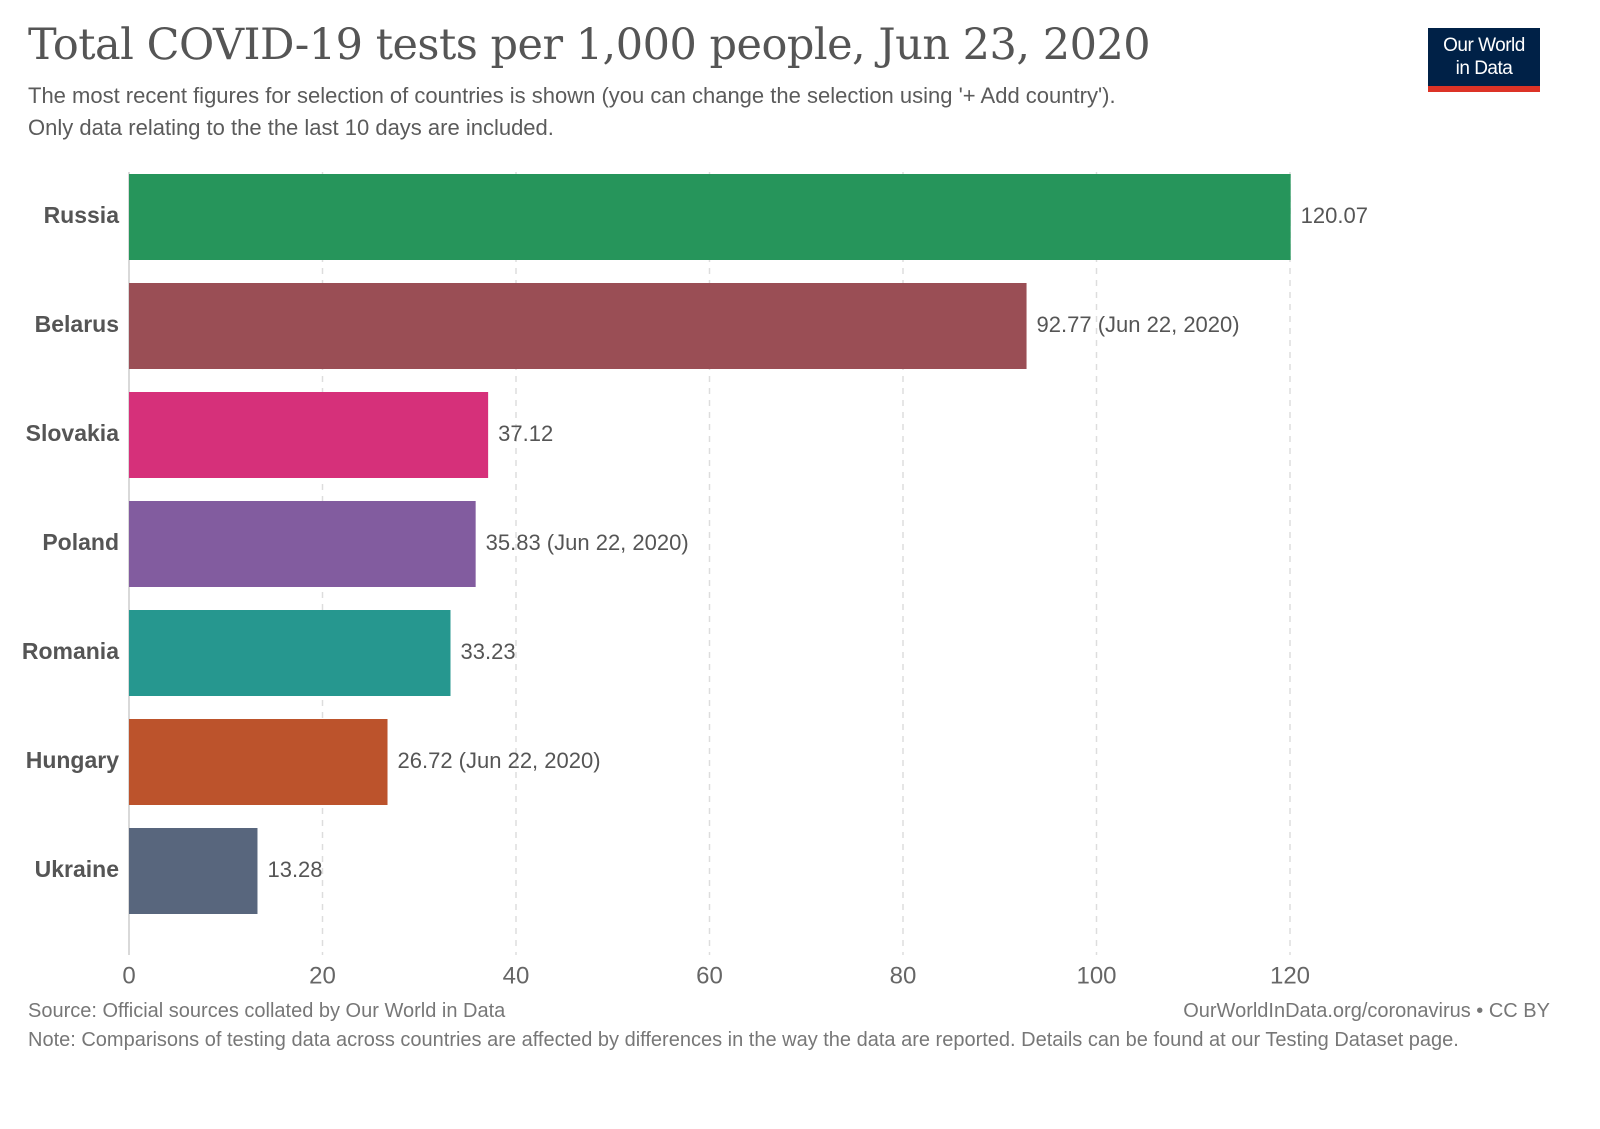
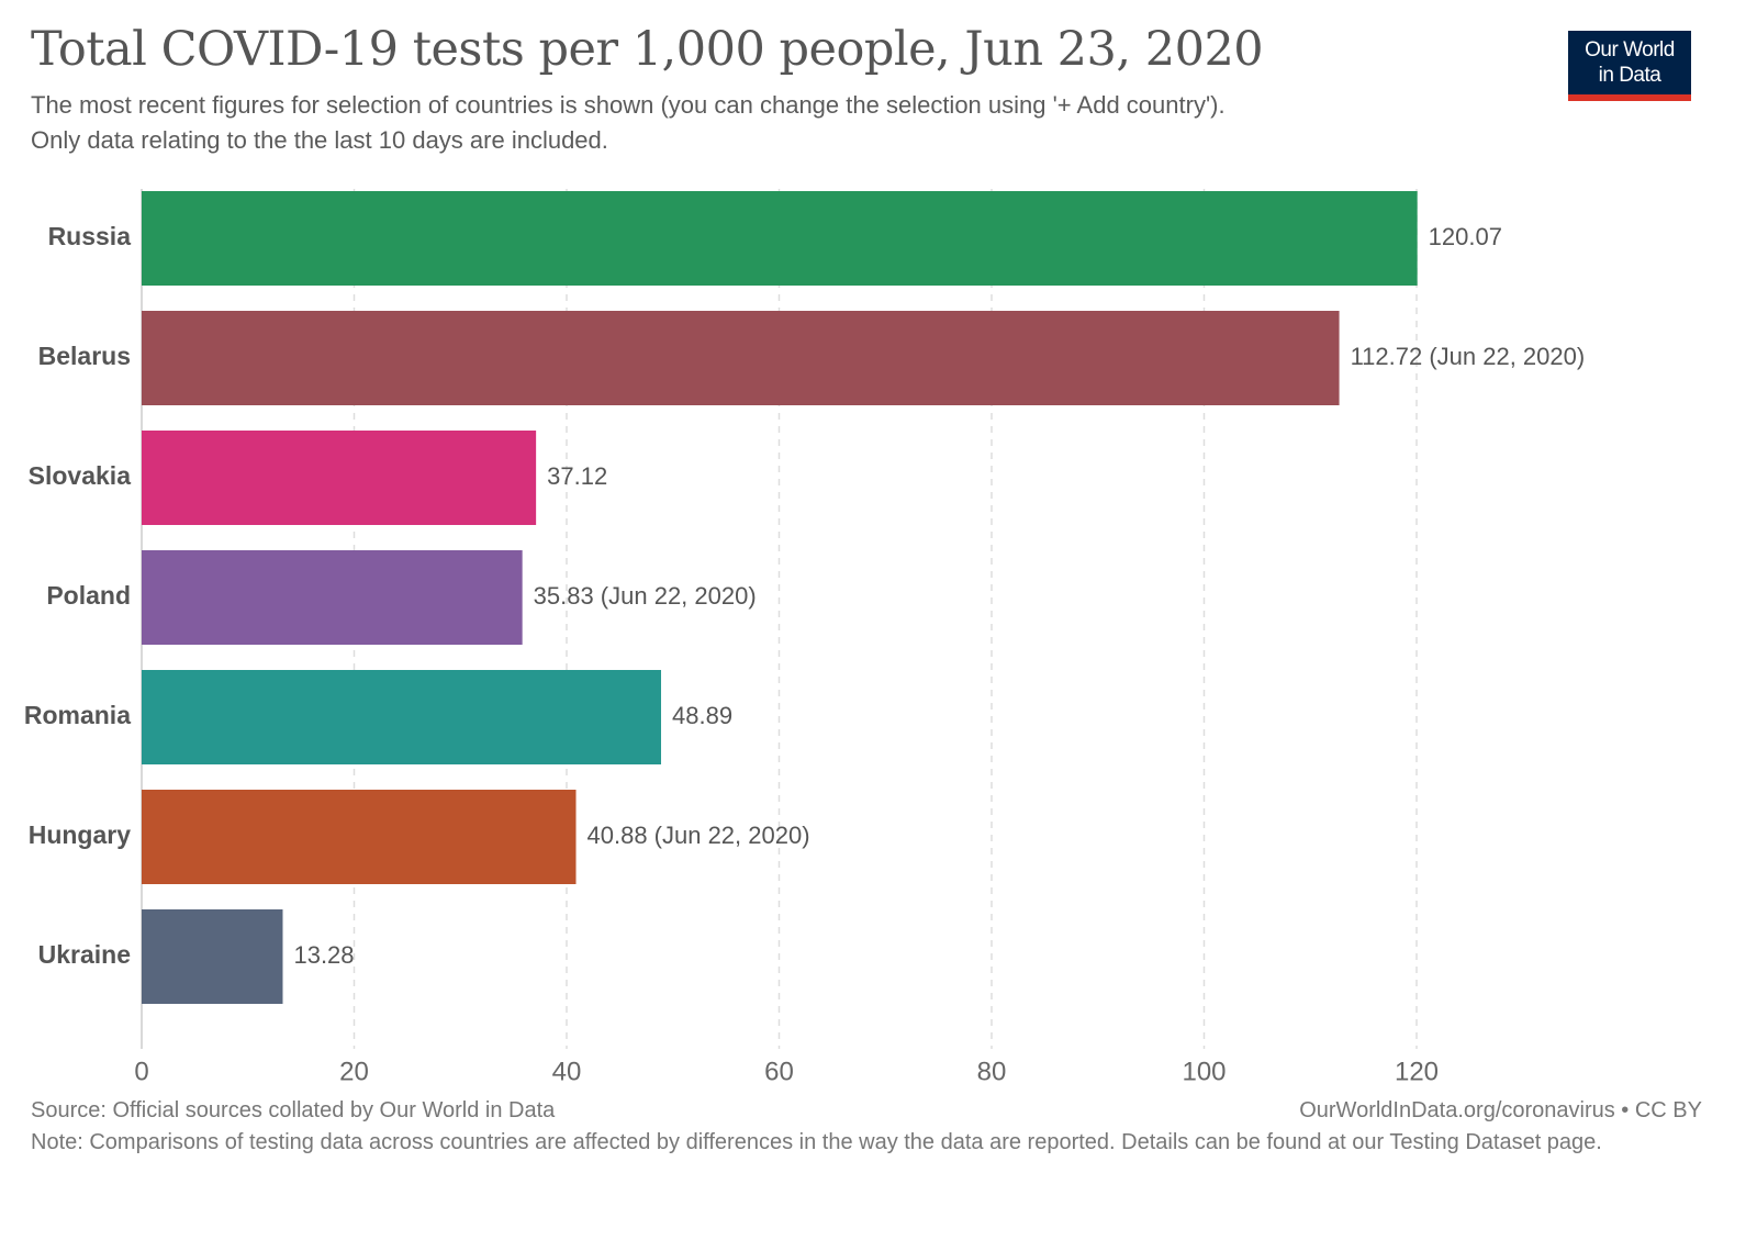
Belarus: 92.77 -> 112.72
Romania: 33.23 -> 48.89
Hungary: 26.72 -> 40.88
